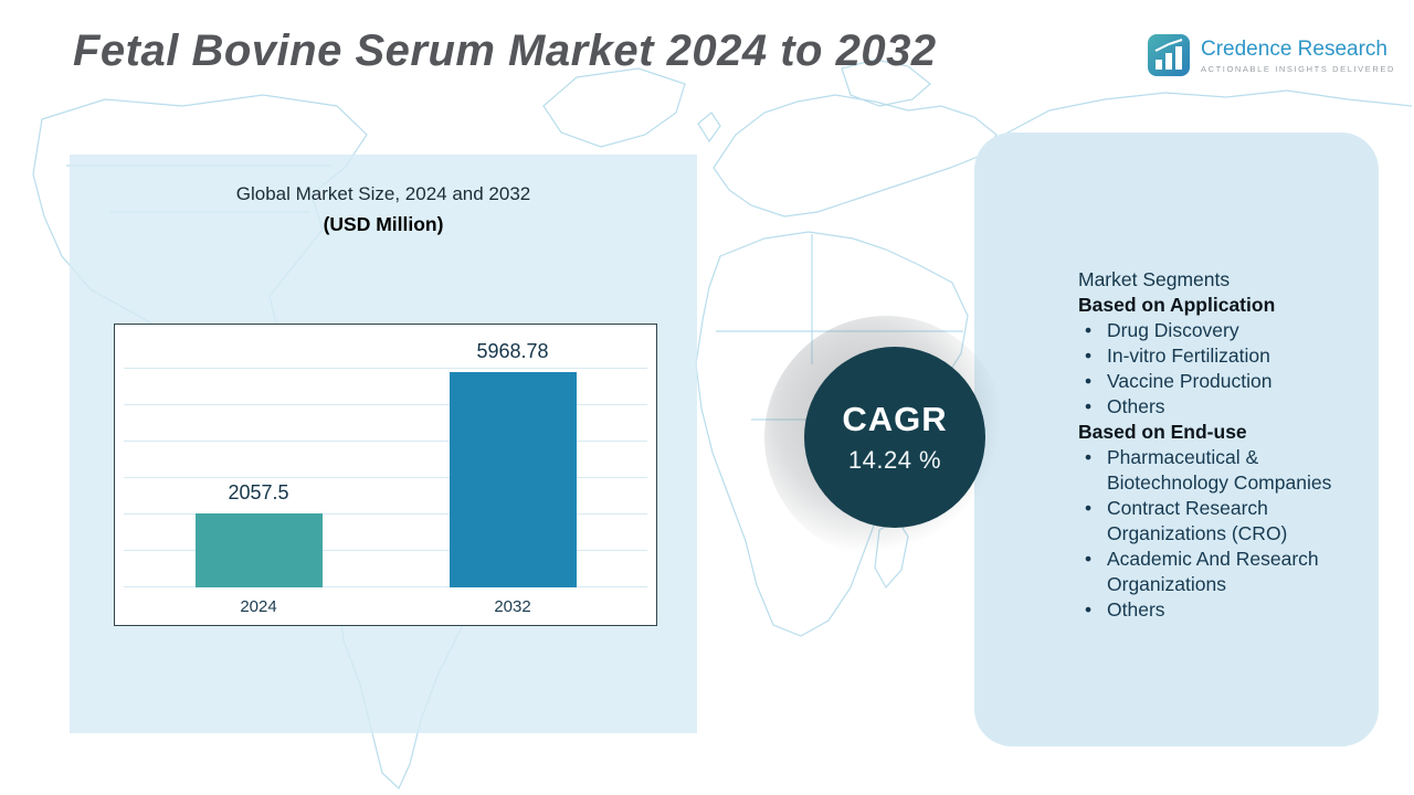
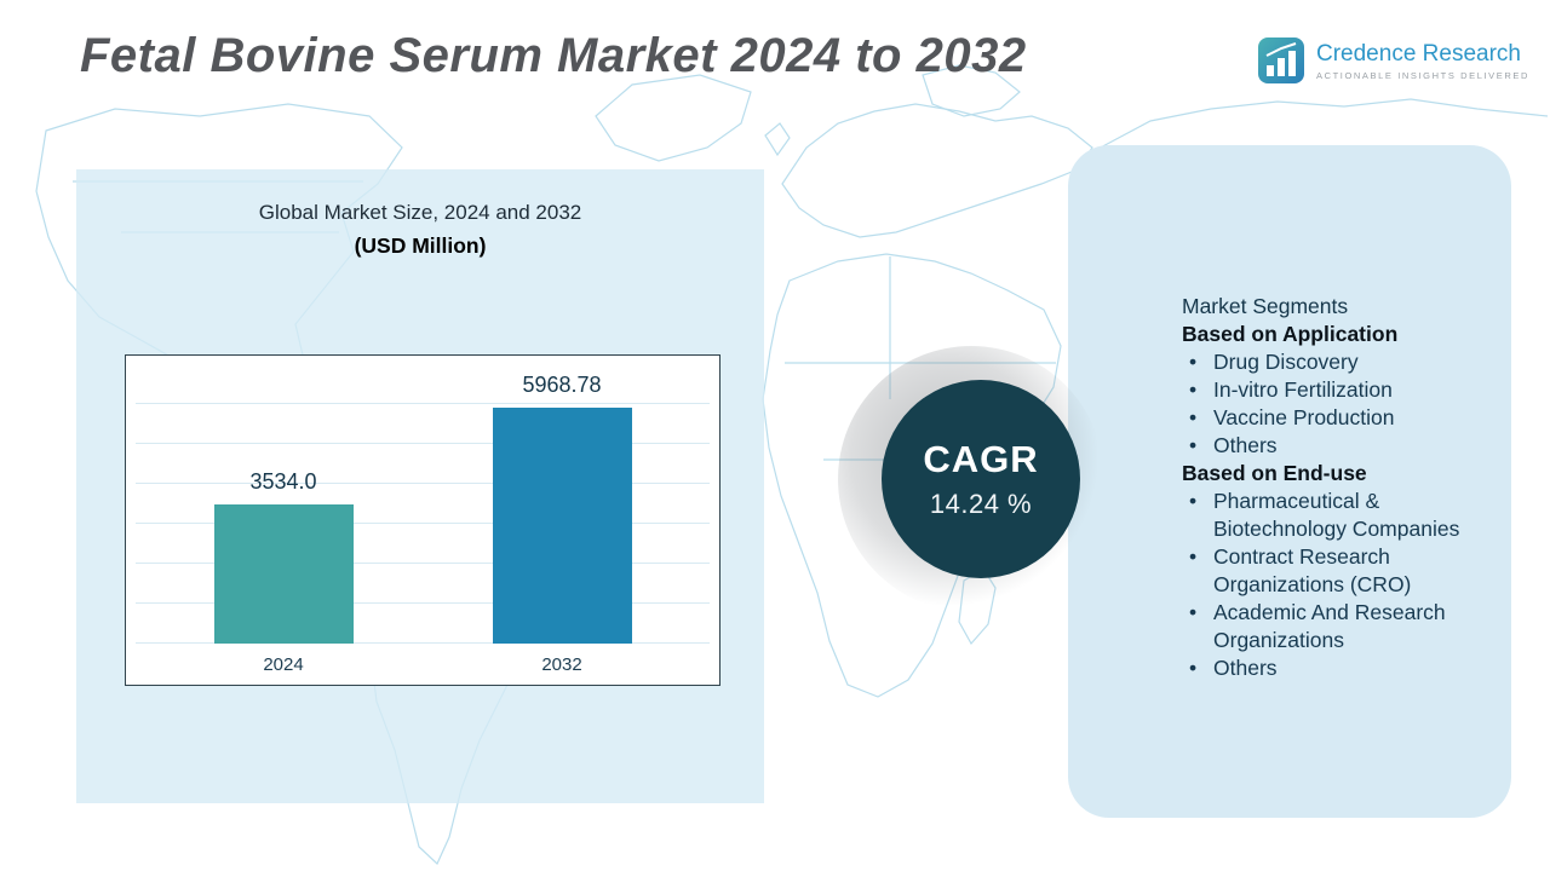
2024: 2057.5 -> 3534.0
